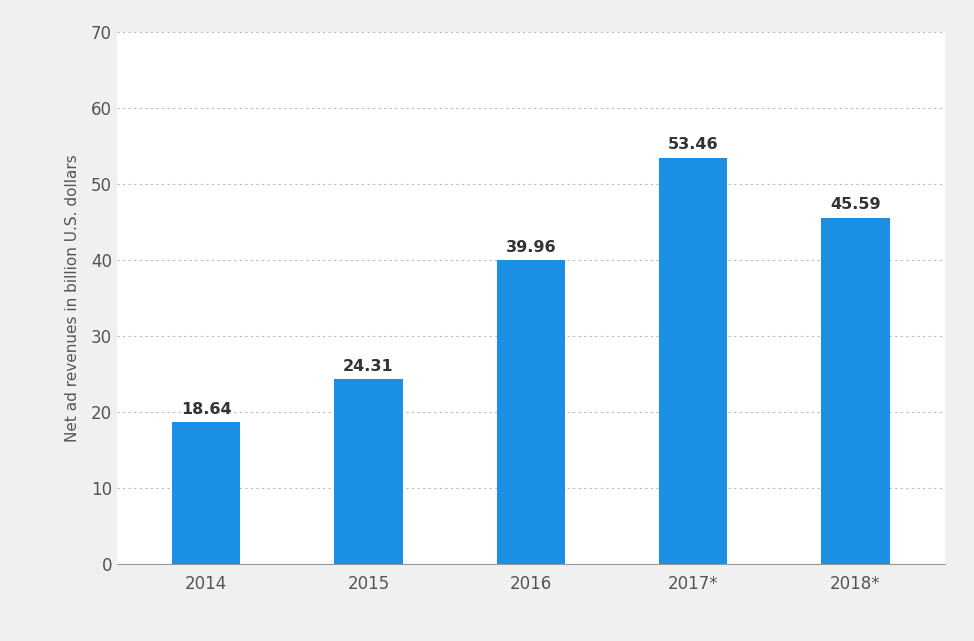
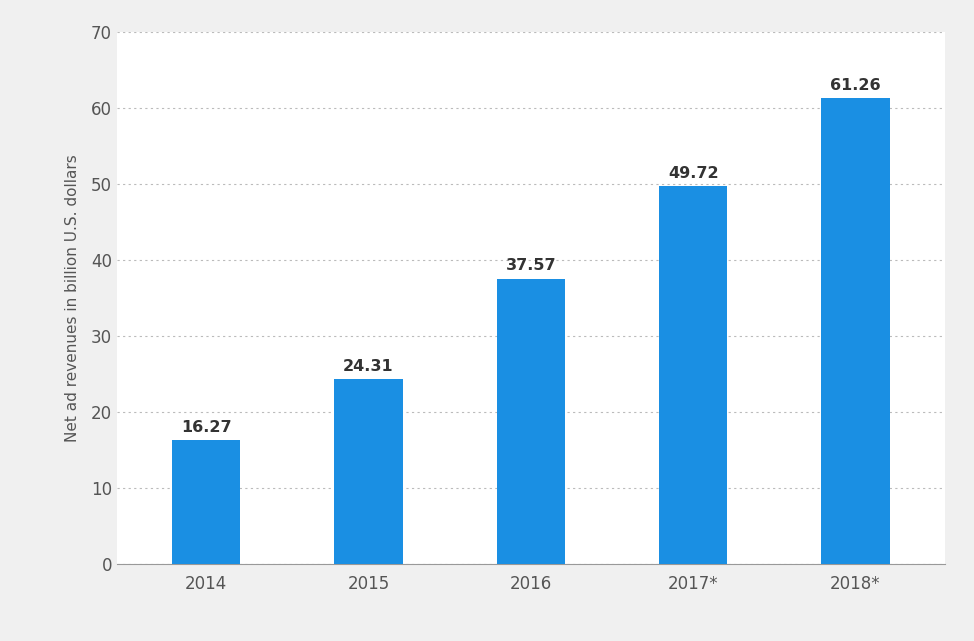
2014: 18.64 -> 16.27
2016: 39.96 -> 37.57
2017*: 53.46 -> 49.72
2018*: 45.59 -> 61.26
